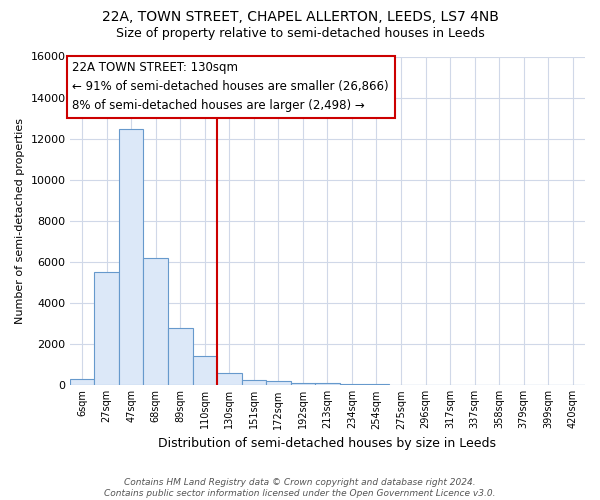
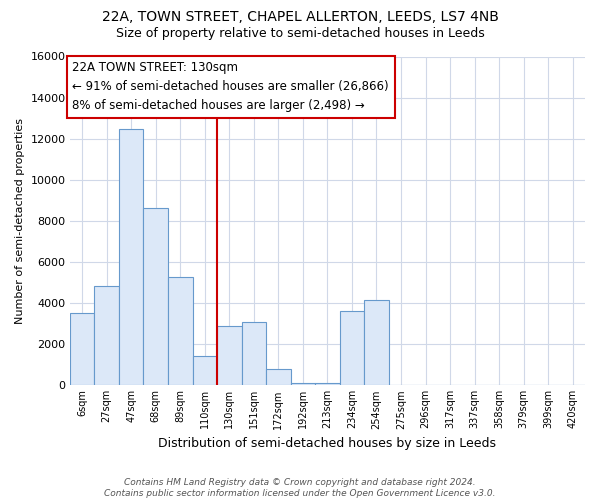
6sqm: 270 -> 3500
27sqm: 5500 -> 4800
68sqm: 6200 -> 8600
89sqm: 2800 -> 5250
130sqm: 600 -> 2850
151sqm: 250 -> 3050
172sqm: 180 -> 800
234sqm: 50 -> 3600
254sqm: 20 -> 4150
